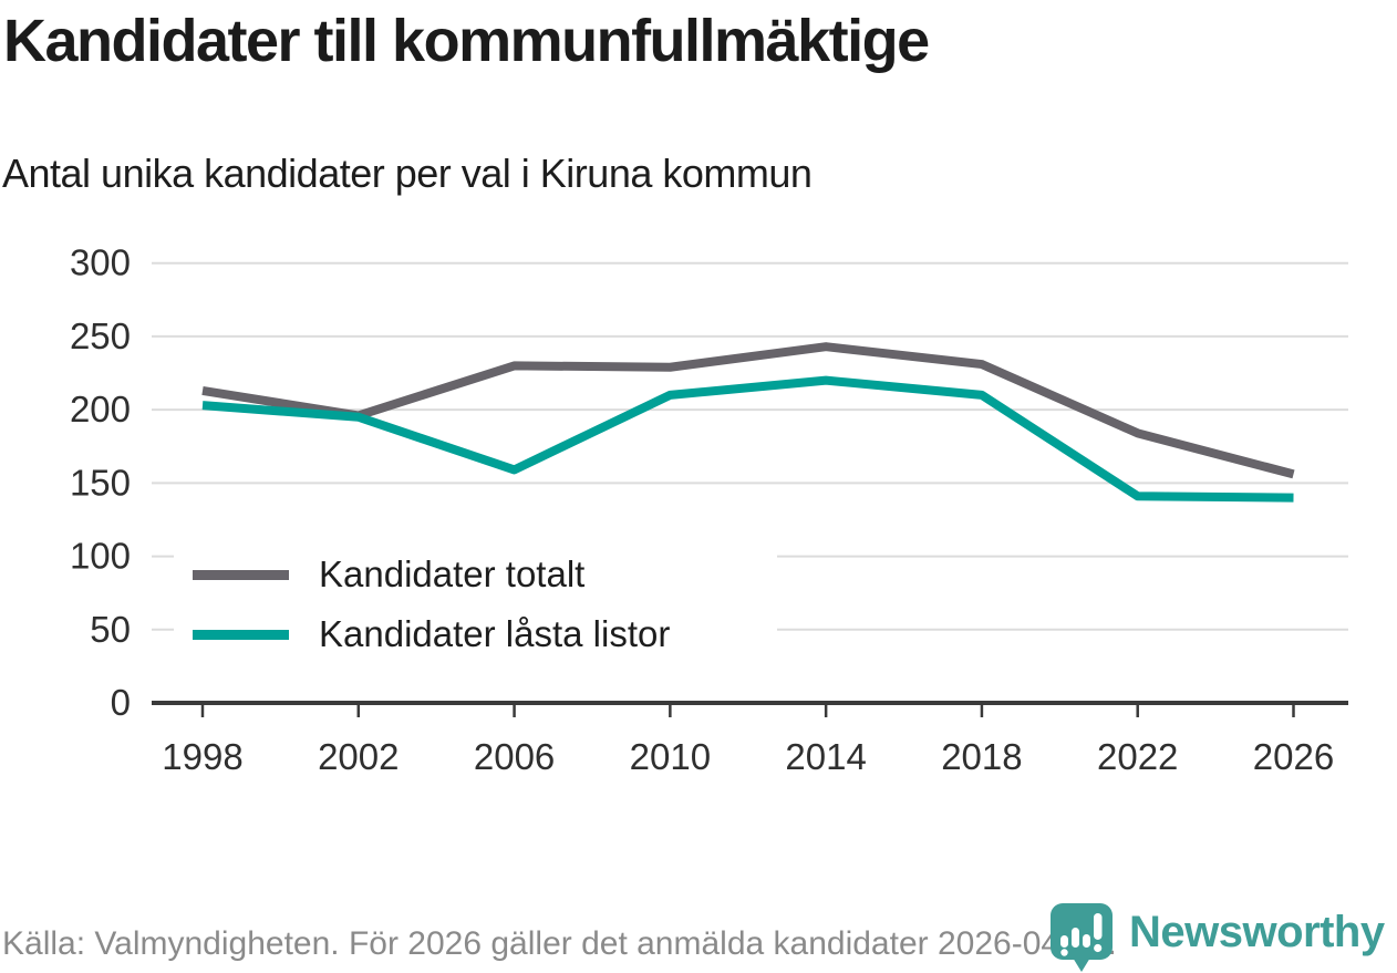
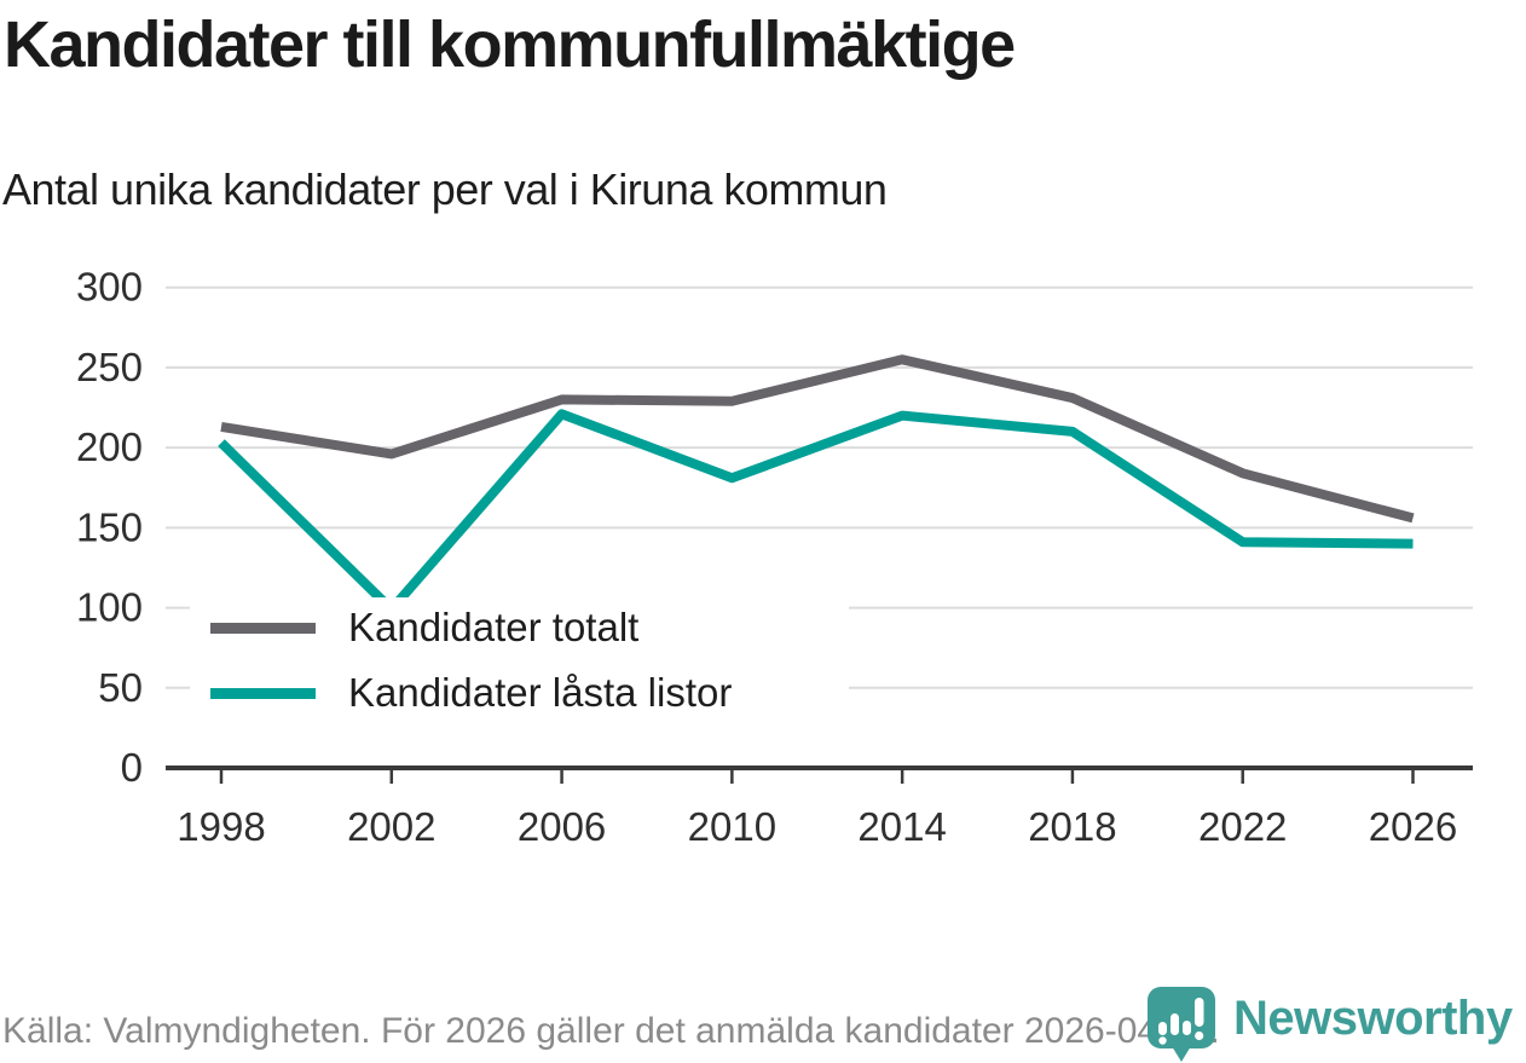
Kandidater låsta listor/2002: 195 -> 99
Kandidater låsta listor/2006: 159 -> 221
Kandidater låsta listor/2010: 210 -> 181
Kandidater totalt/2014: 243 -> 255
